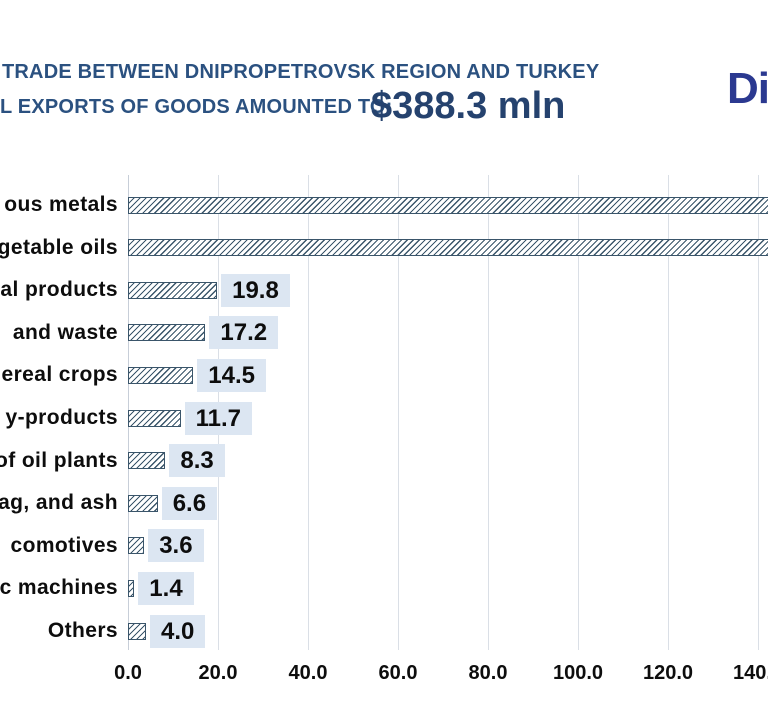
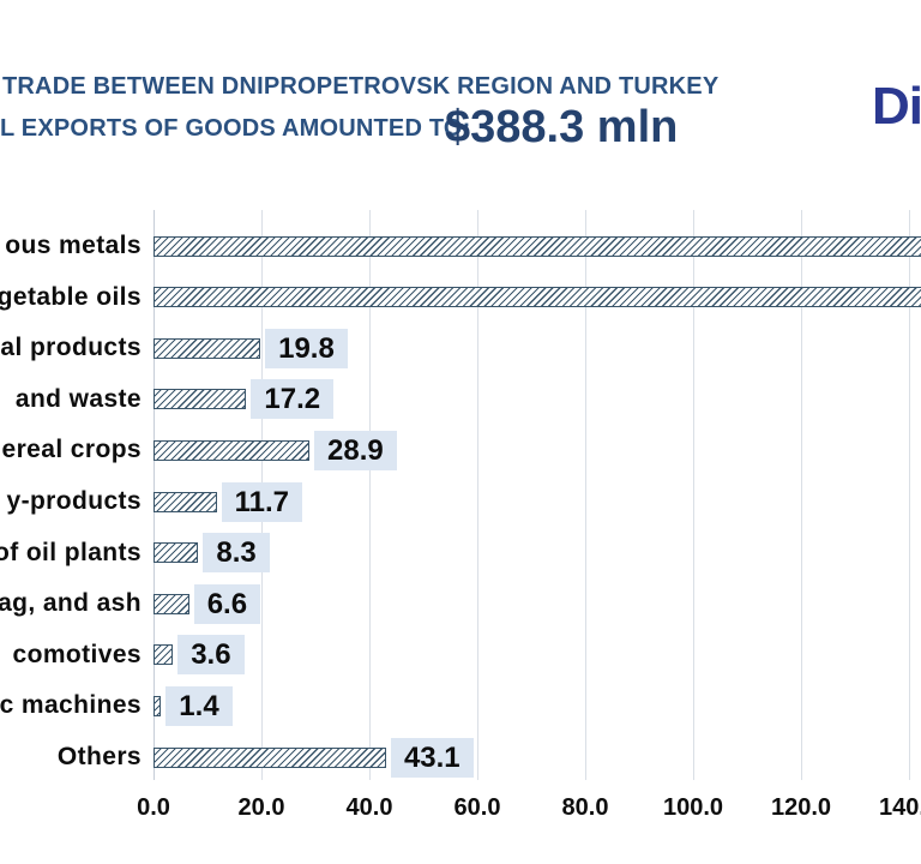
ereal crops: 14.5 -> 28.9
Others: 4.0 -> 43.1
